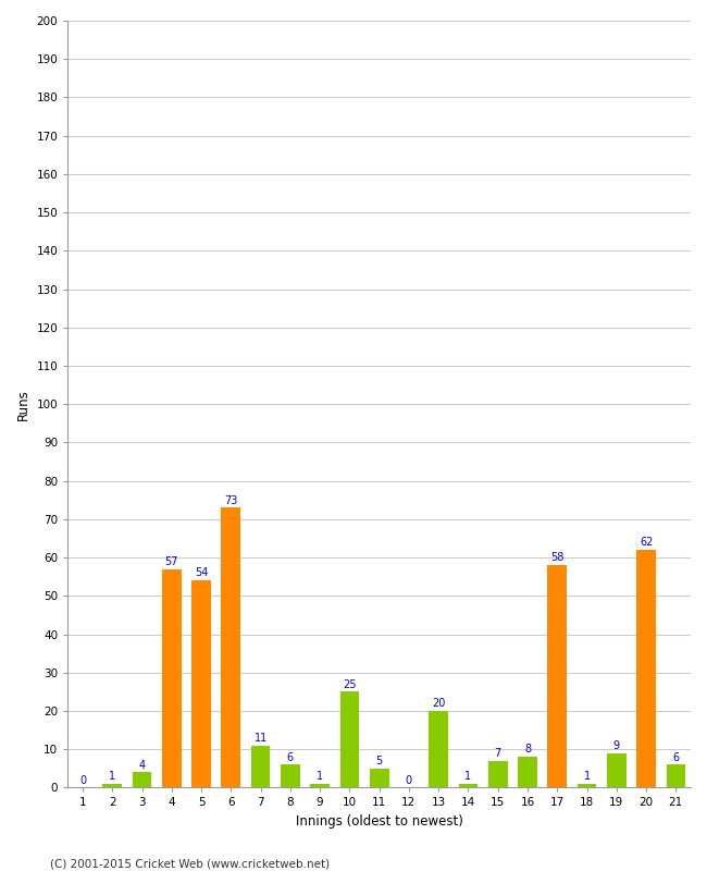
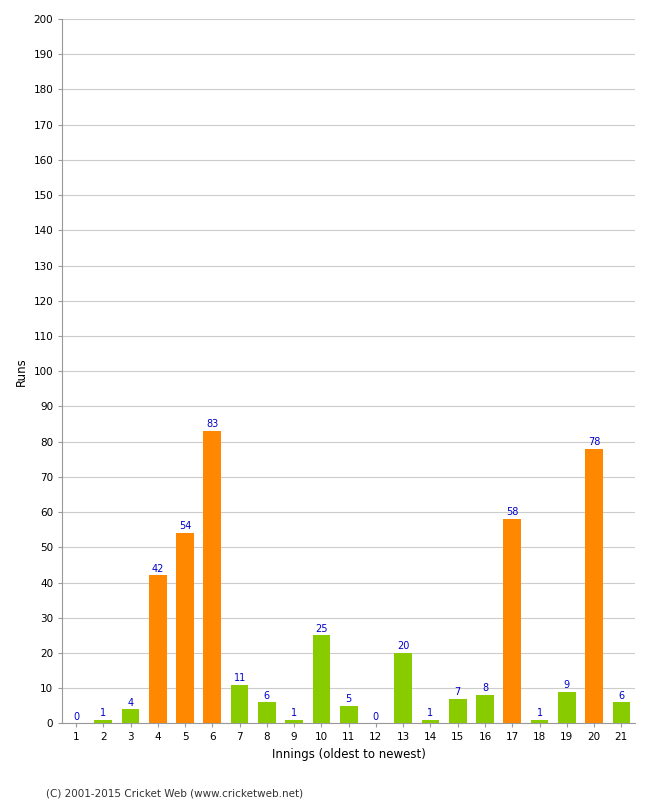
4: 57 -> 42
6: 73 -> 83
20: 62 -> 78
